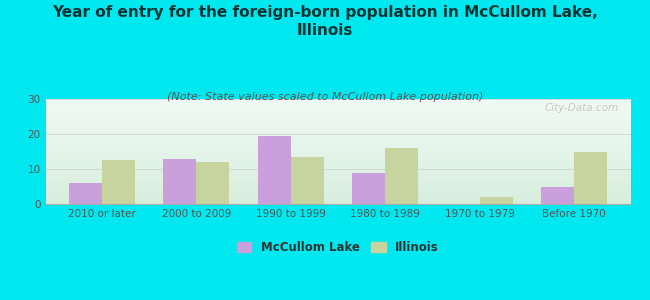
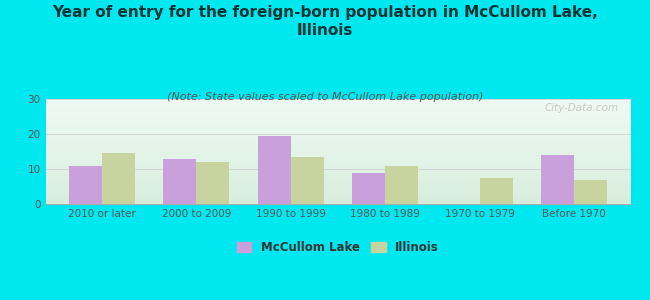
McCullom Lake/2010 or later: 6.0 -> 11.0
Illinois/2010 or later: 12.5 -> 14.5
Illinois/1980 to 1989: 16.0 -> 11.0
Illinois/1970 to 1979: 2.0 -> 7.5
McCullom Lake/Before 1970: 5.0 -> 14.0
Illinois/Before 1970: 15.0 -> 7.0
